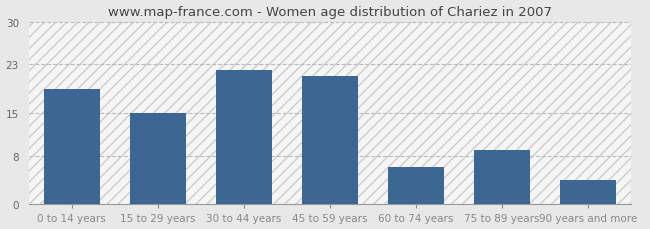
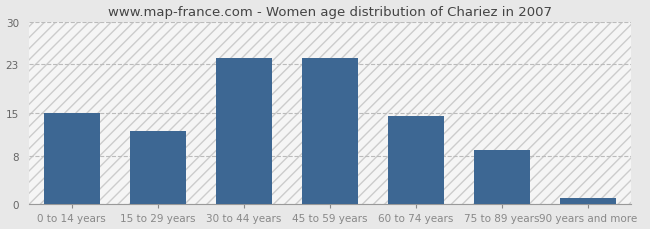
0 to 14 years: 19.0 -> 15.0
15 to 29 years: 15.0 -> 12.0
30 to 44 years: 22.0 -> 24.0
45 to 59 years: 21.0 -> 24.0
60 to 74 years: 6.2 -> 14.5
90 years and more: 4.0 -> 1.0
